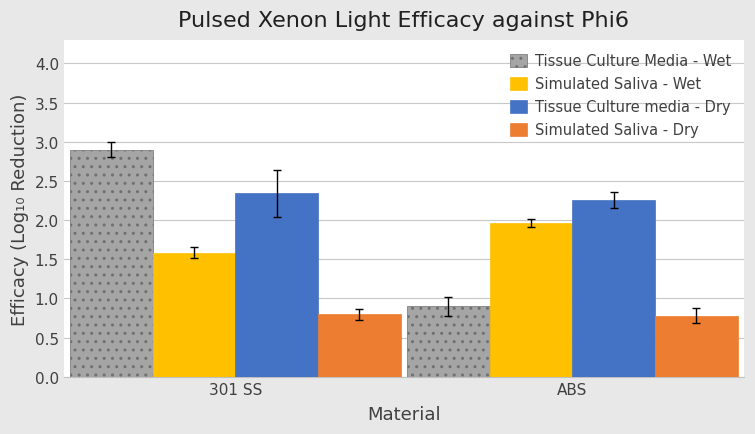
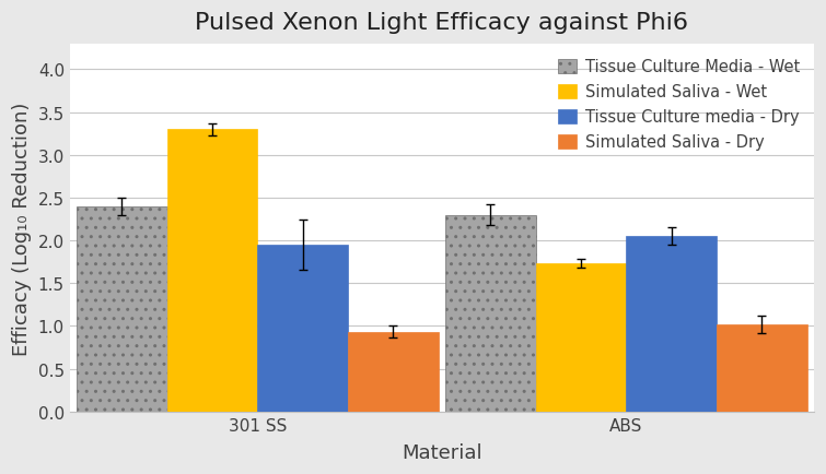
Tissue Culture Media - Wet/301 SS: 2.9 -> 2.4
Simulated Saliva - Wet/301 SS: 1.58 -> 3.30
Tissue Culture media - Dry/301 SS: 2.34 -> 1.95
Simulated Saliva - Dry/301 SS: 0.80 -> 0.93
Tissue Culture Media - Wet/ABS: 0.9 -> 2.3
Simulated Saliva - Wet/ABS: 1.96 -> 1.73
Tissue Culture media - Dry/ABS: 2.26 -> 2.05
Simulated Saliva - Dry/ABS: 0.78 -> 1.02
